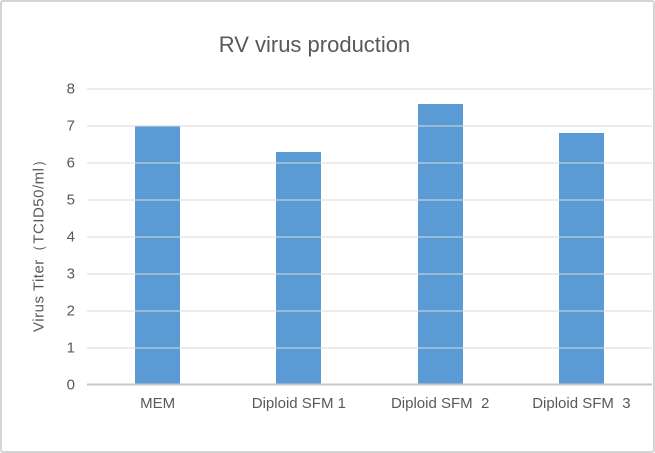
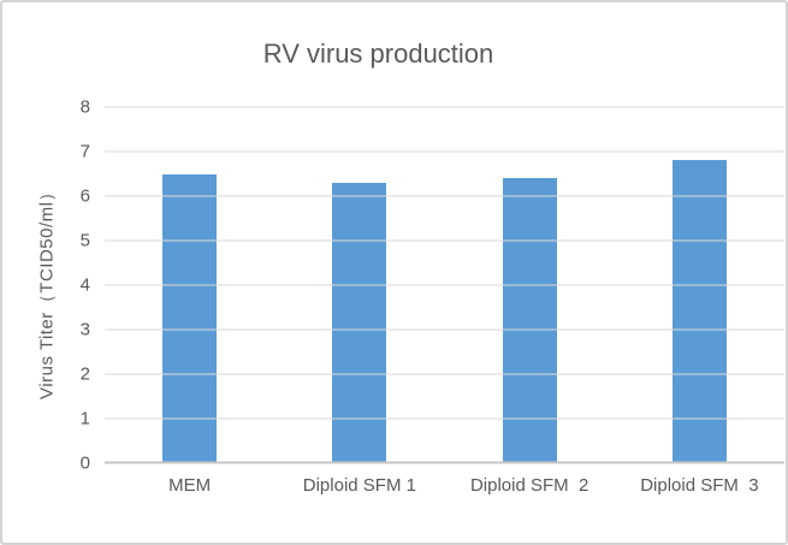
MEM: 7.0 -> 6.5
Diploid SFM 2: 7.6 -> 6.4
